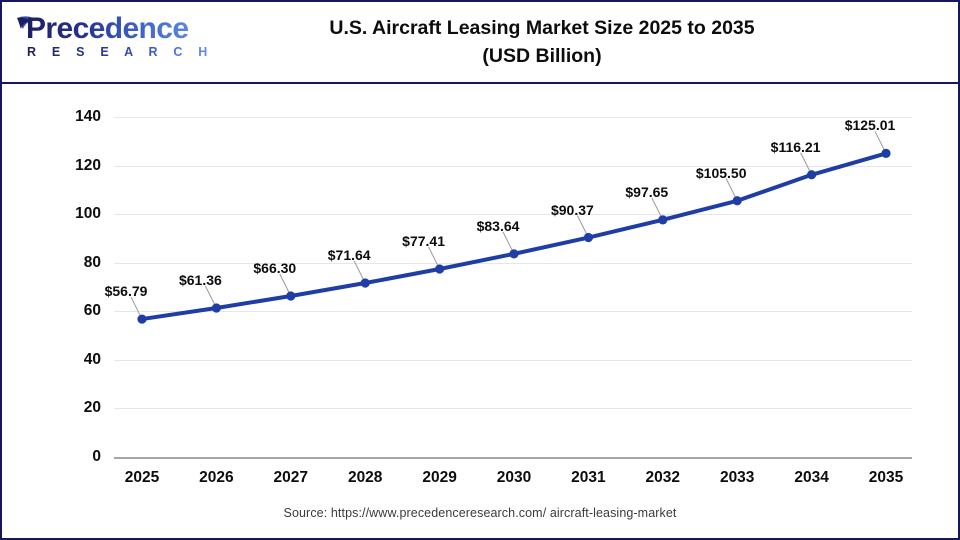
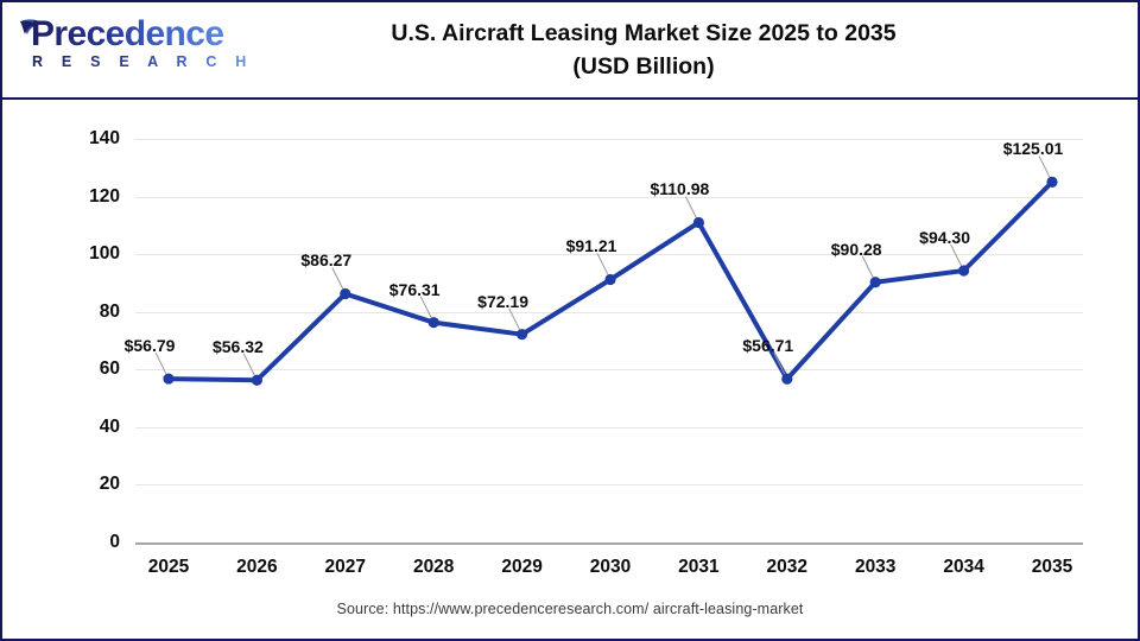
2026: $61.36 -> $56.32
2027: $66.30 -> $86.27
2028: $71.64 -> $76.31
2029: $77.41 -> $72.19
2030: $83.64 -> $91.21
2031: $90.37 -> $110.98
2032: $97.65 -> $56.71
2033: $105.50 -> $90.28
2034: $116.21 -> $94.30
